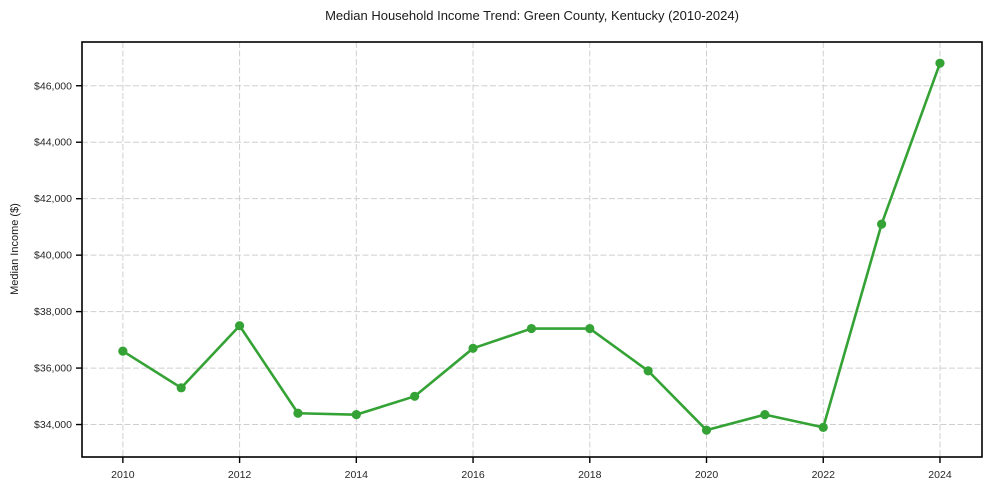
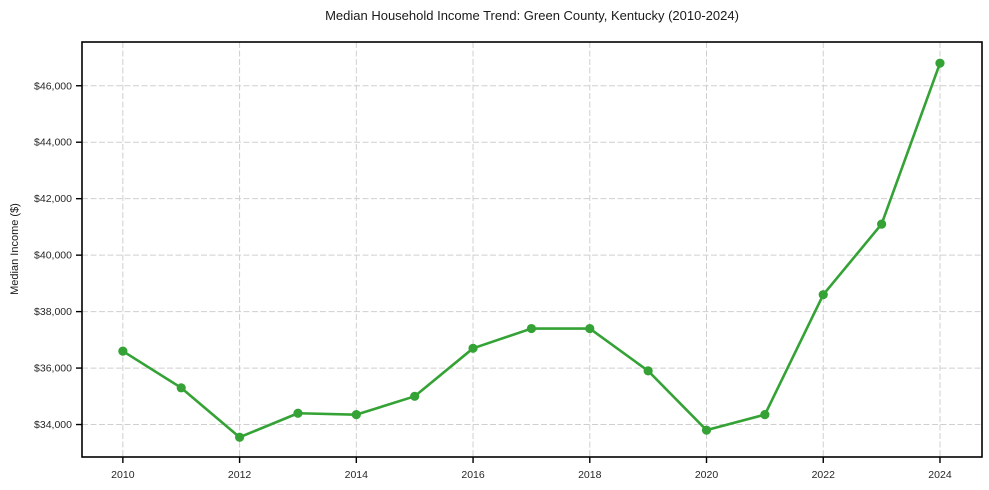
2012: $37500 -> $33600
2022: $33900 -> $38600
